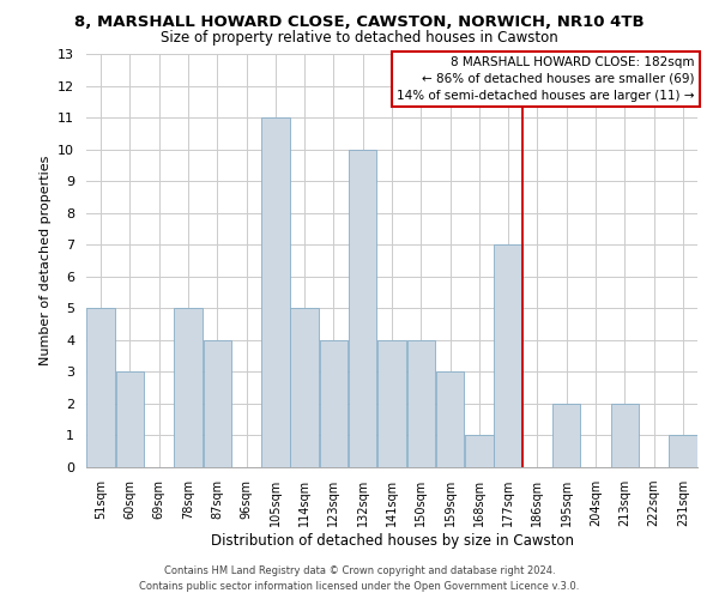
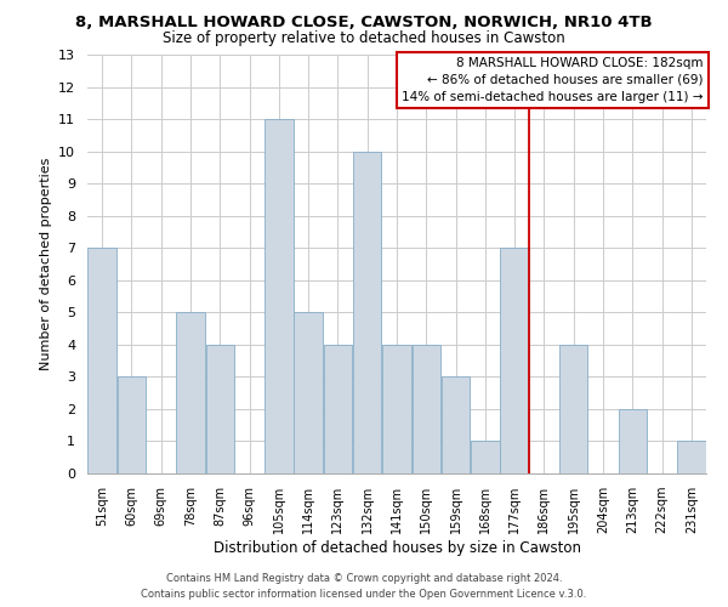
51sqm: 5 -> 7
195sqm: 2 -> 4
